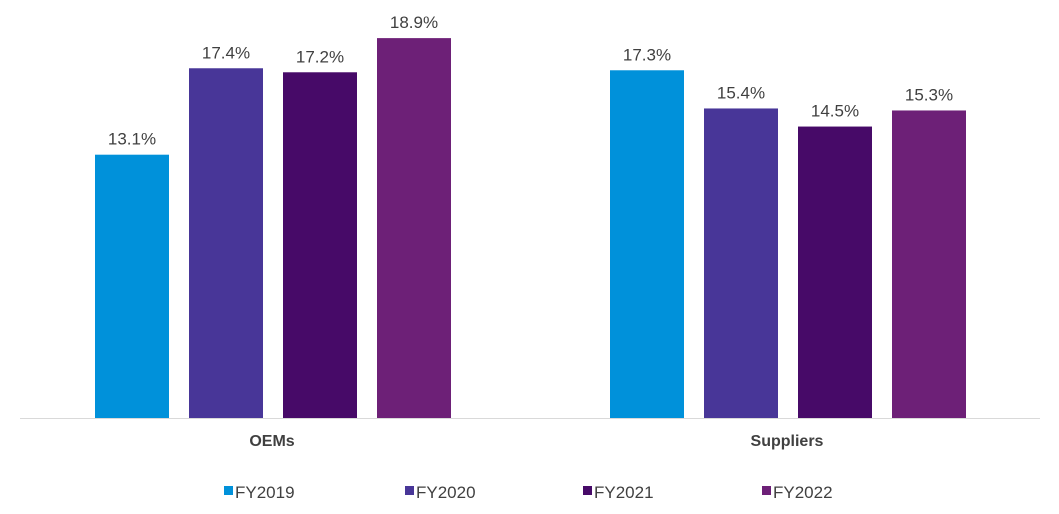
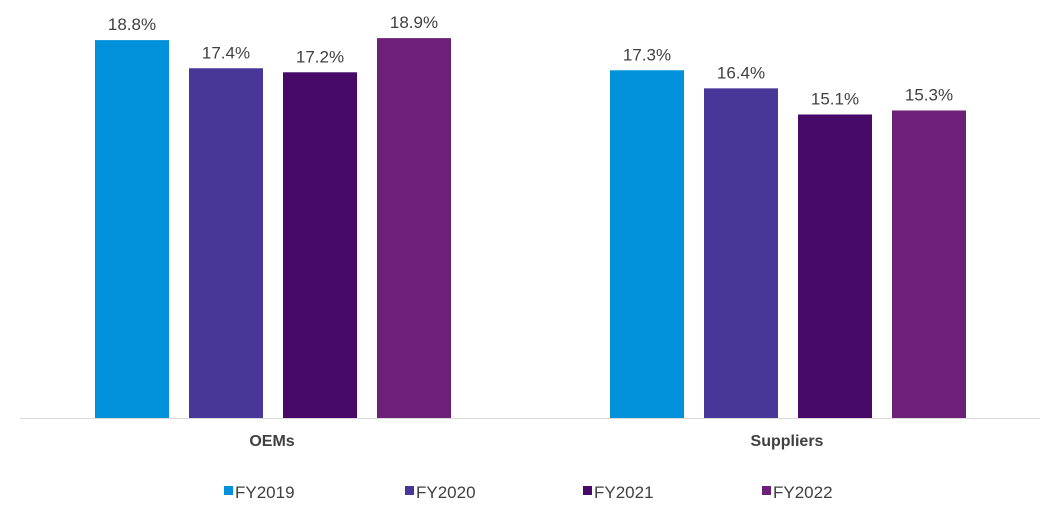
FY2019/OEMs: 13.1% -> 18.8%
FY2020/Suppliers: 15.4% -> 16.4%
FY2021/Suppliers: 14.5% -> 15.1%
